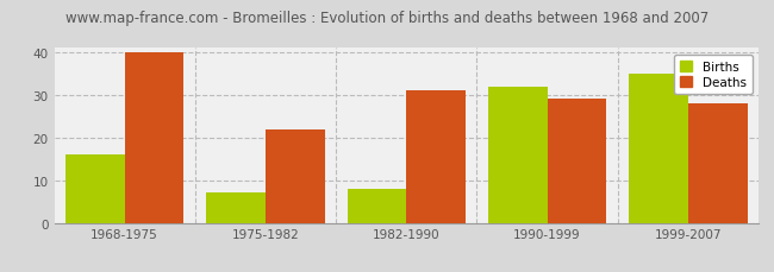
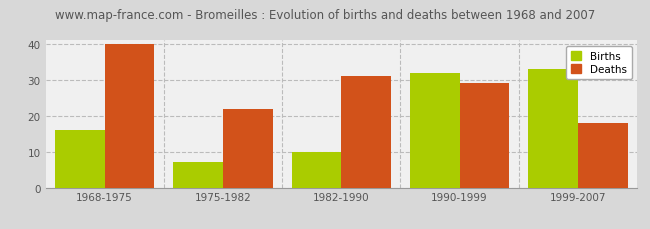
Births/1982-1990: 8 -> 10
Births/1999-2007: 35 -> 33
Deaths/1999-2007: 28 -> 18
